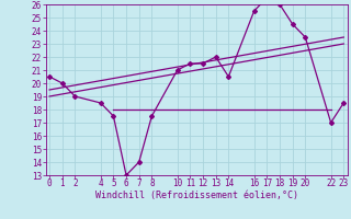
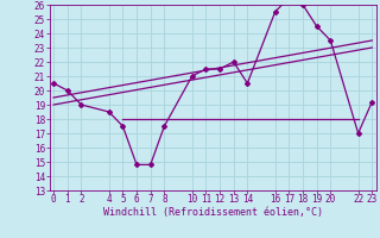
6: 13.0 -> 14.8
7: 14.0 -> 14.8
23: 18.5 -> 19.2
